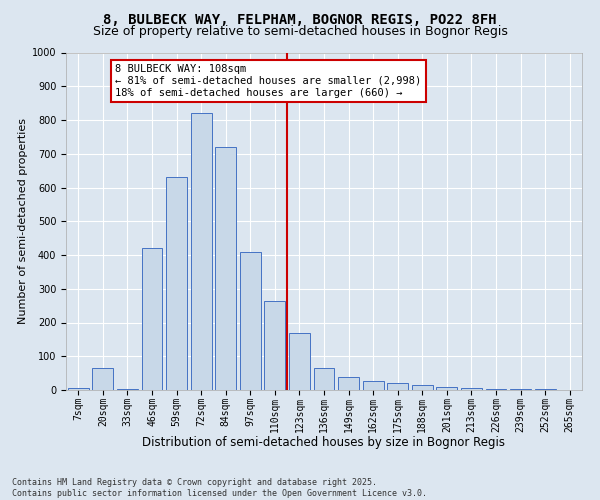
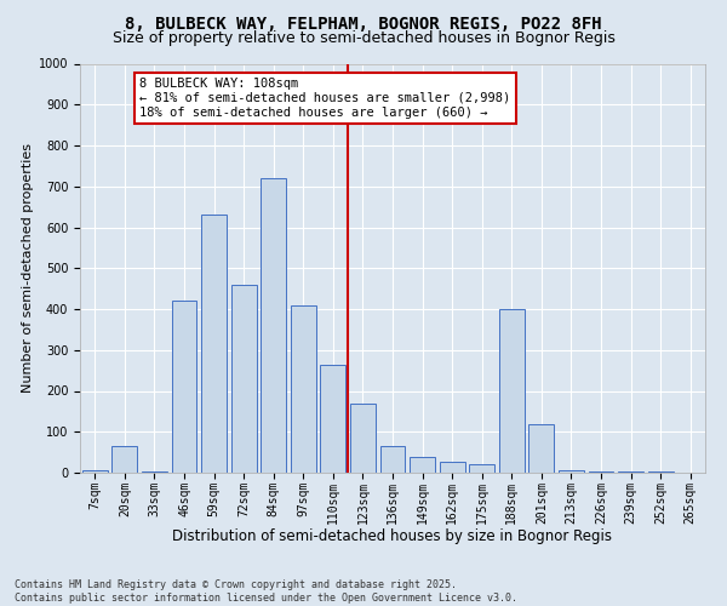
72sqm: 820 -> 460
188sqm: 15 -> 400
201sqm: 10 -> 120
